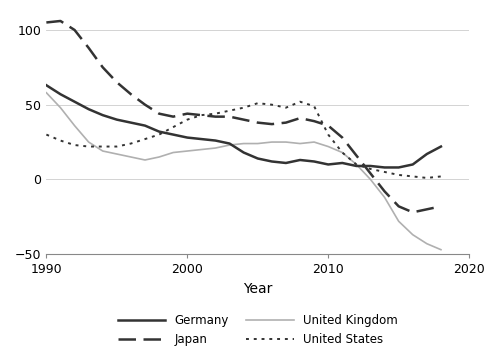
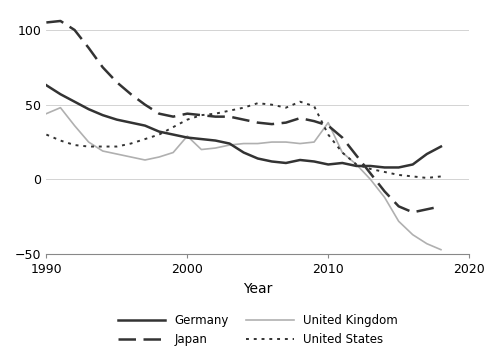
United Kingdom/1990: 58 -> 44
United Kingdom/2000: 19 -> 29
United Kingdom/2010: 22 -> 38
